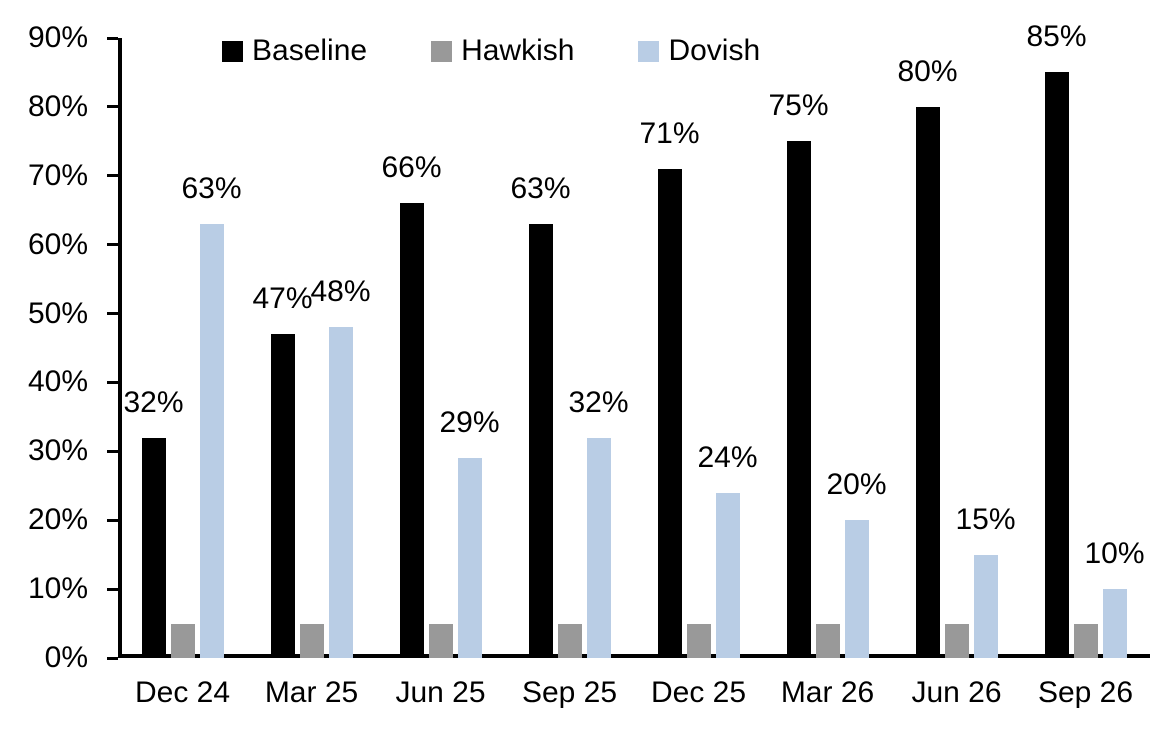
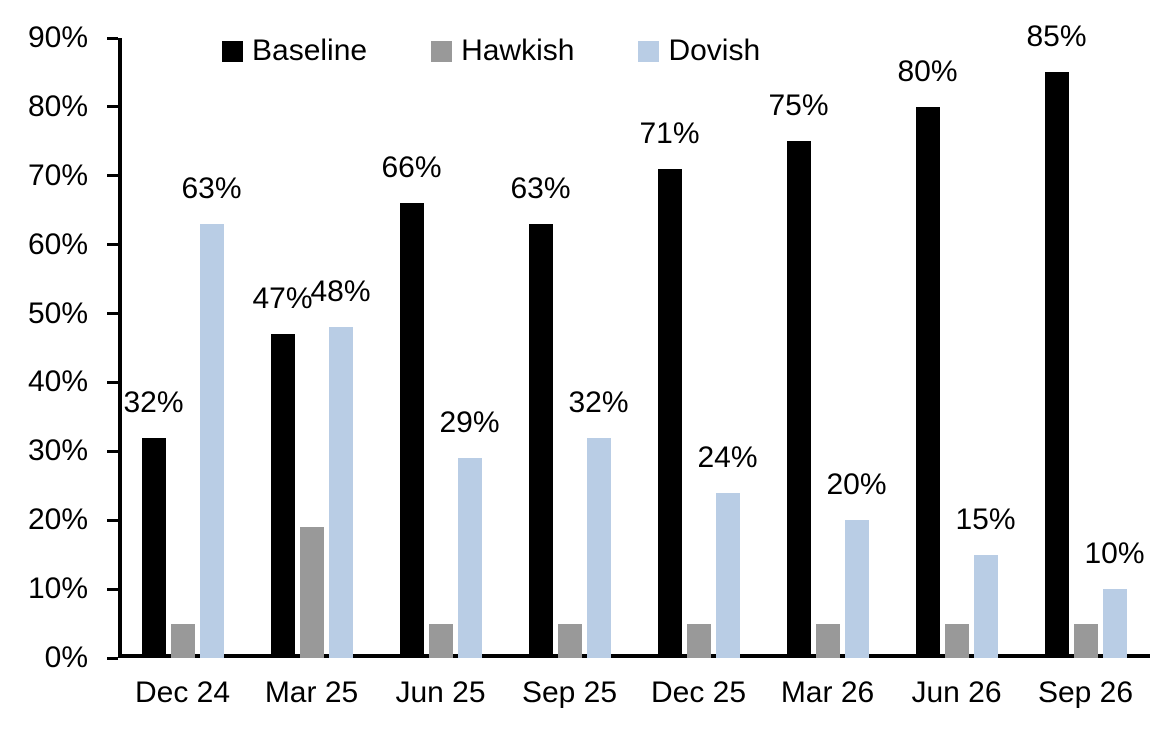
Hawkish/Mar 25: 5% -> 19%
